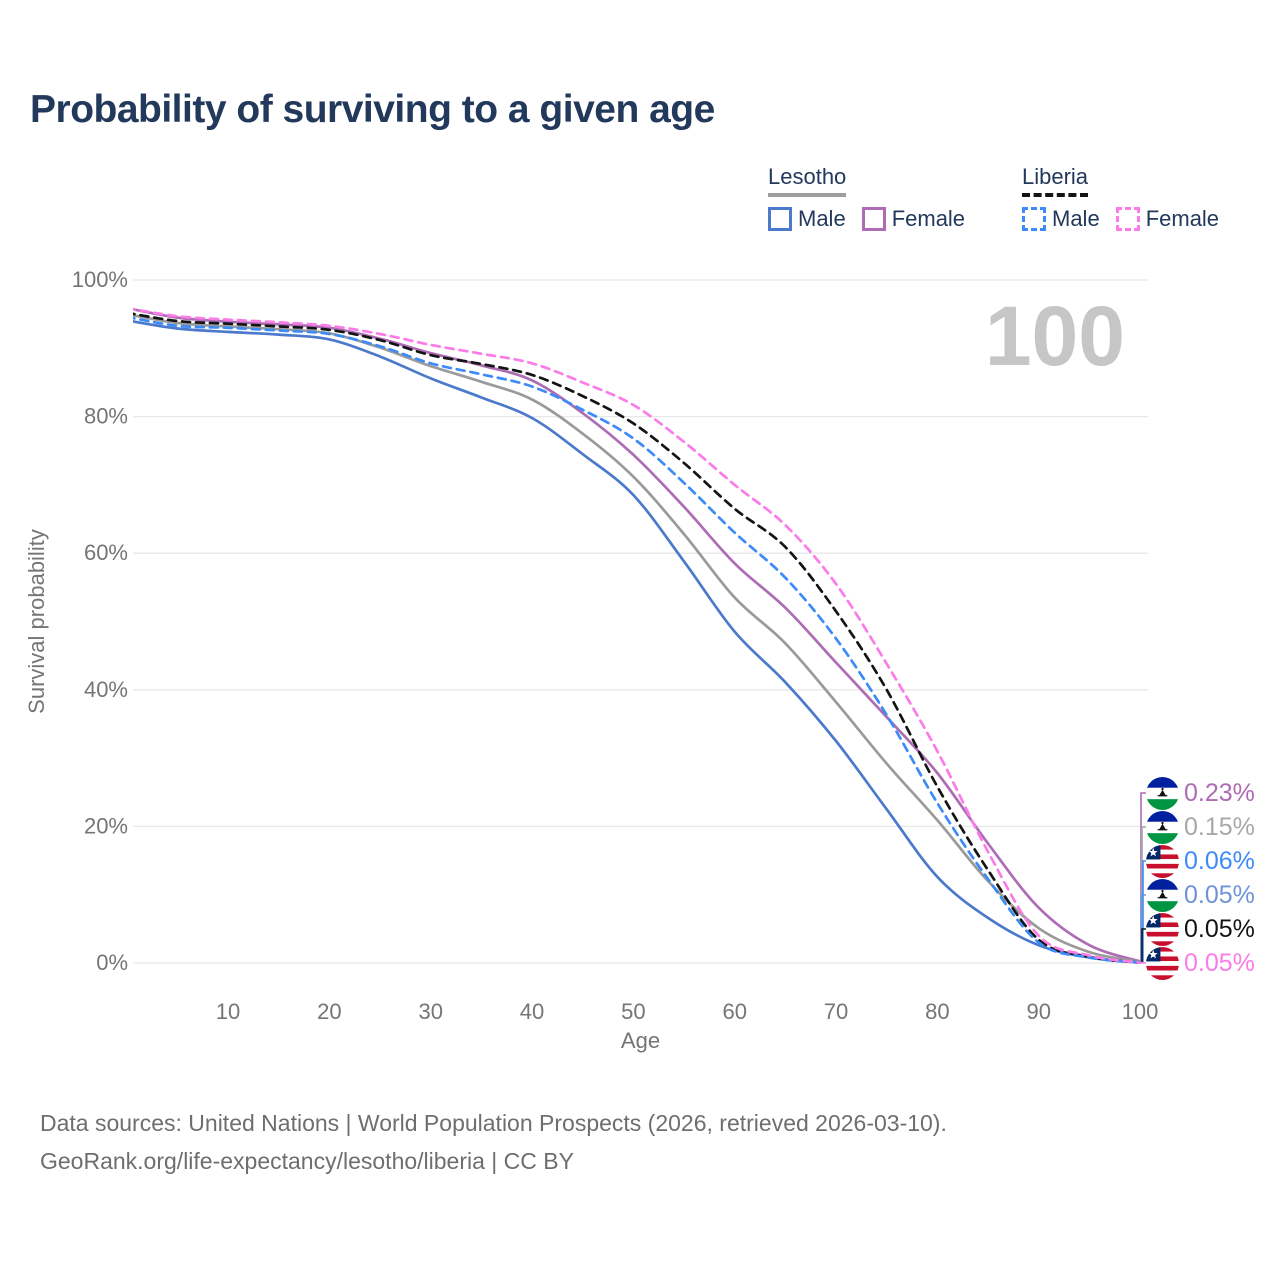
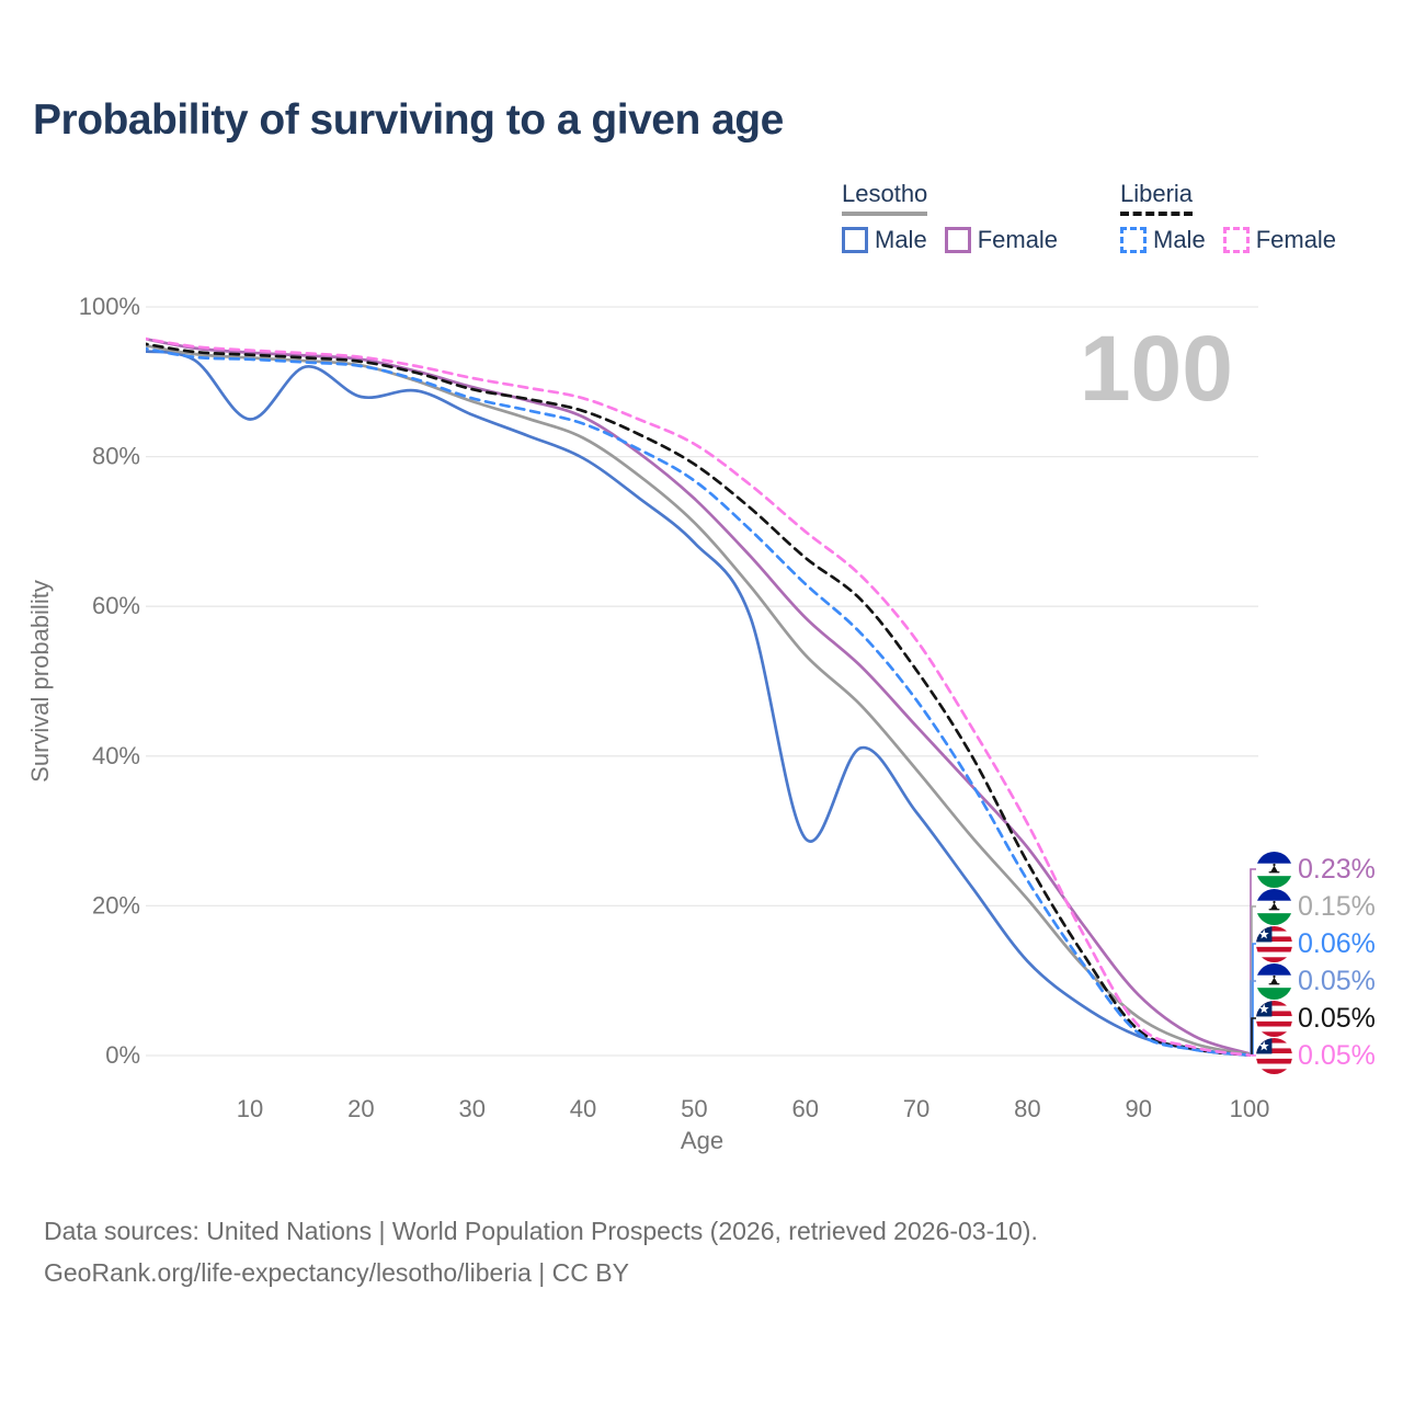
Lesotho Male/10: 92% -> 85%
Lesotho Male/20: 91% -> 88%
Lesotho Male/60: 48% -> 29%
